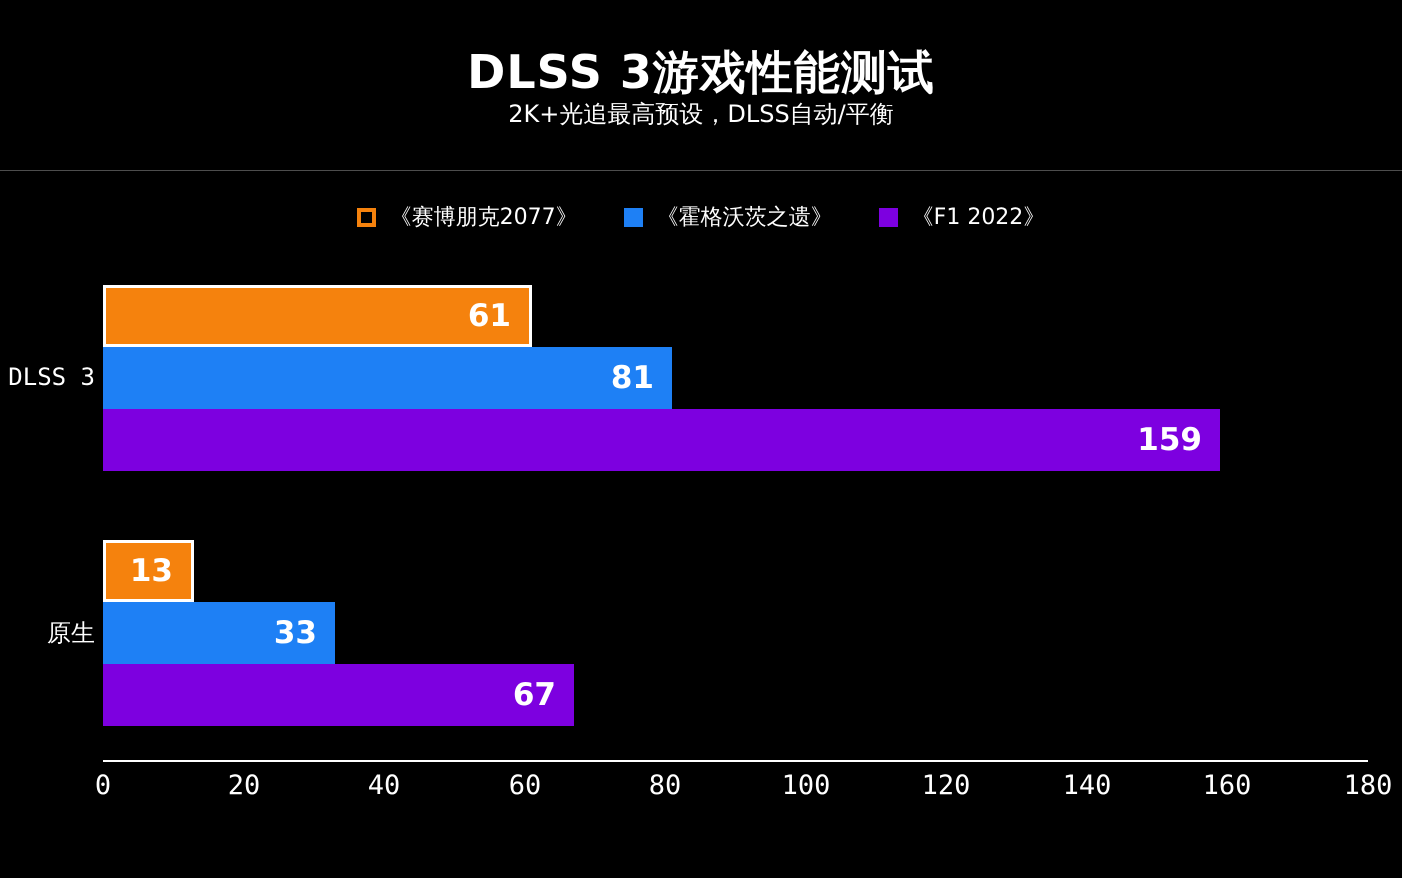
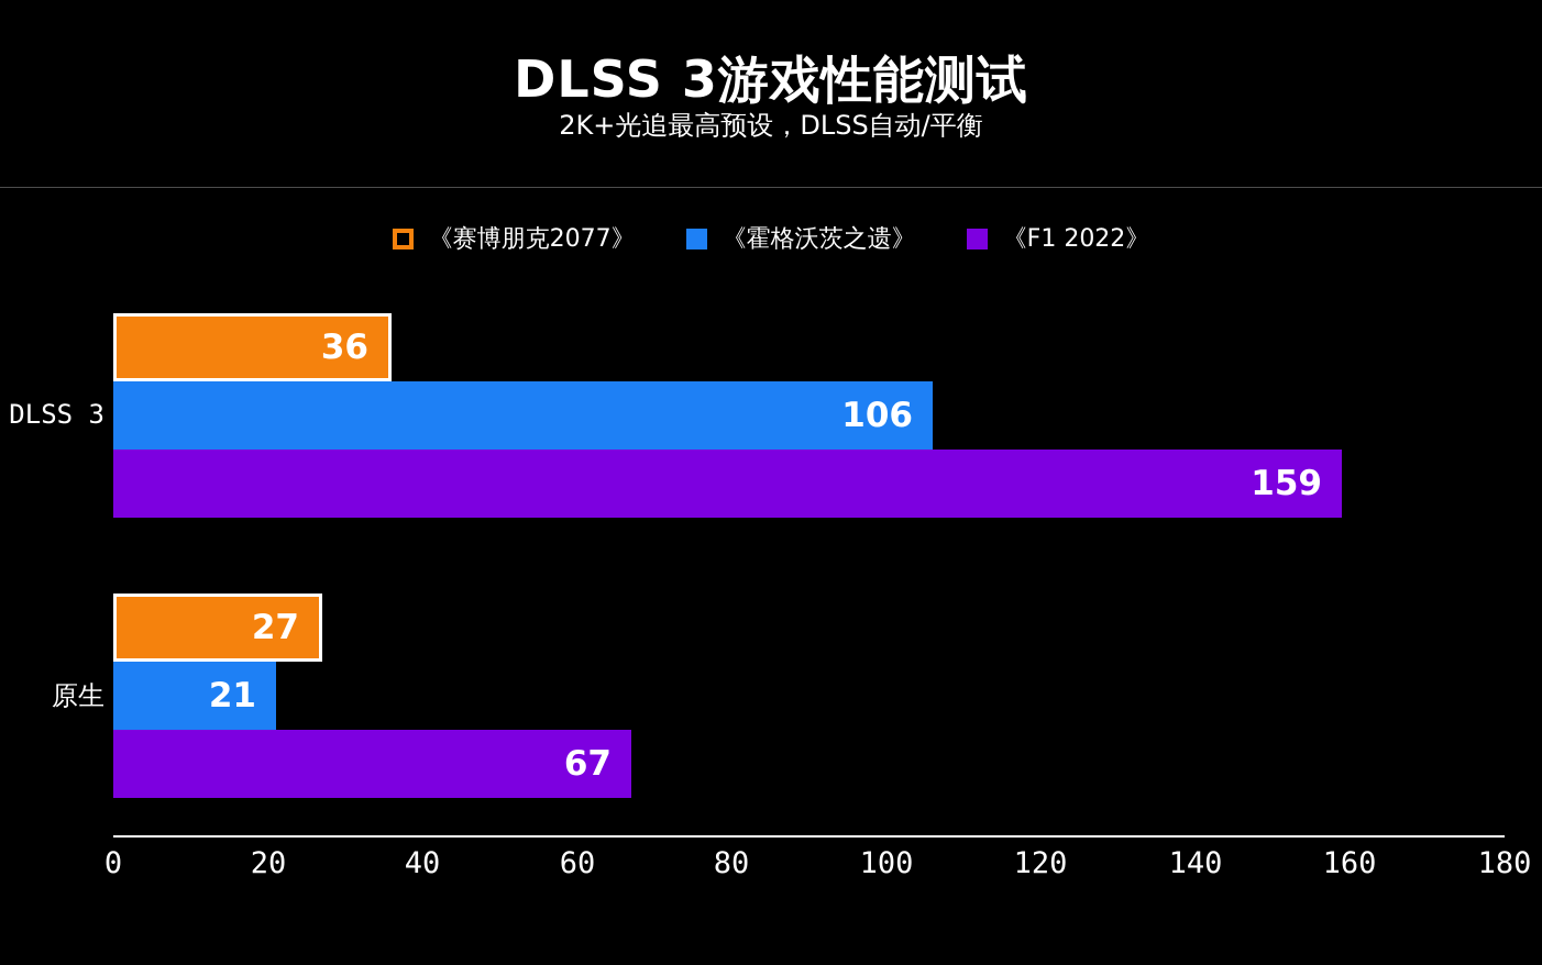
《赛博朋克2077》/DLSS 3: 61 -> 36
《霍格沃茨之遗》/DLSS 3: 81 -> 106
《赛博朋克2077》/原生: 13 -> 27
《霍格沃茨之遗》/原生: 33 -> 21
